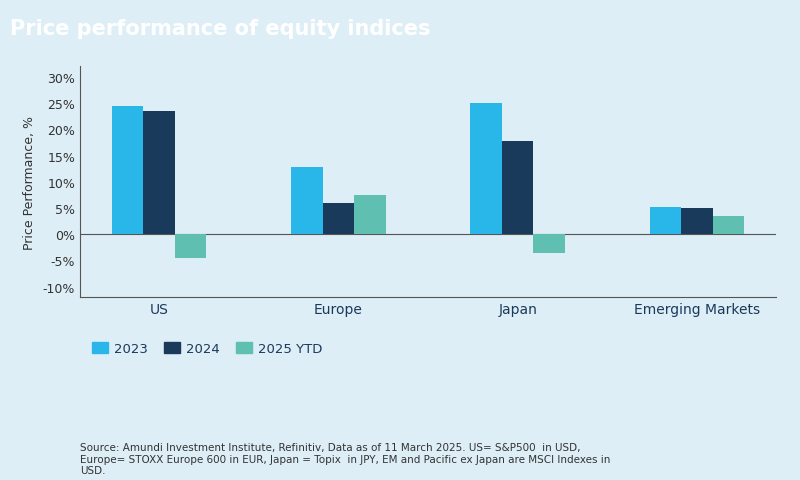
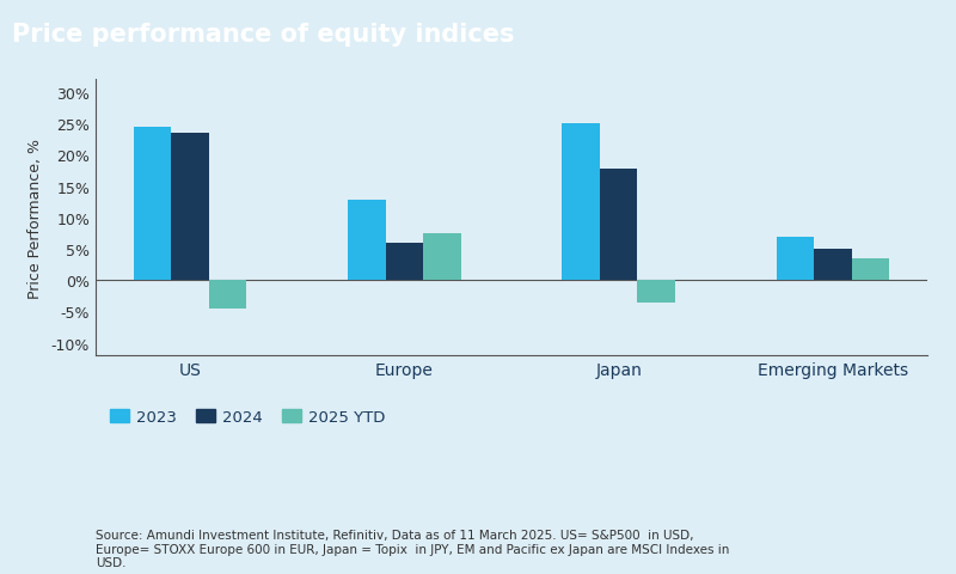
2023/Emerging Markets: 5.2% -> 7.0%
